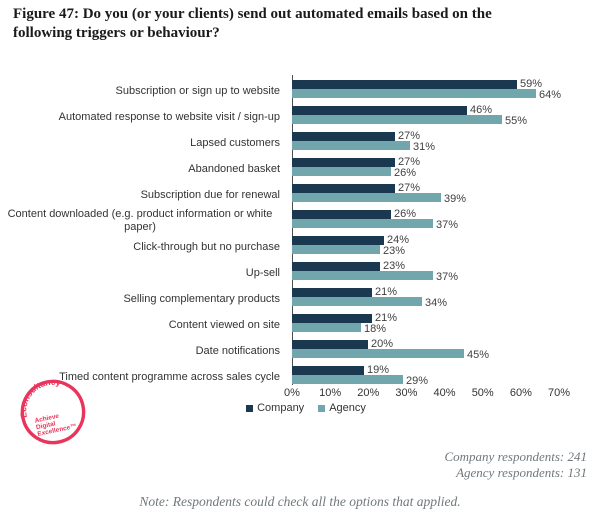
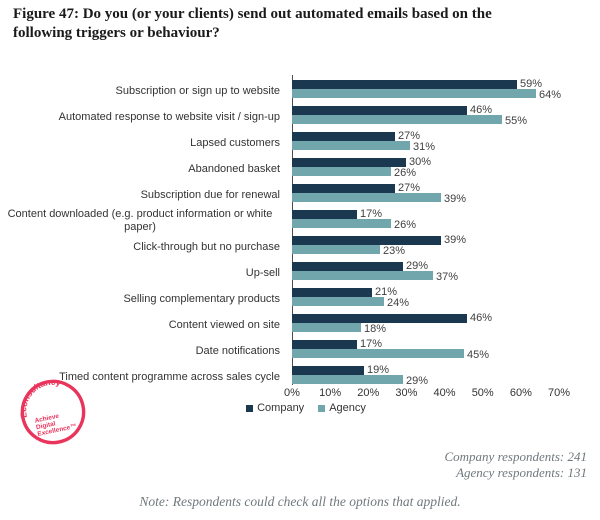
Company/Abandoned basket: 27% -> 30%
Company/Content downloaded (e.g. product information or white paper): 26% -> 17%
Agency/Content downloaded (e.g. product information or white paper): 37% -> 26%
Company/Click-through but no purchase: 24% -> 39%
Company/Up-sell: 23% -> 29%
Agency/Selling complementary products: 34% -> 24%
Company/Content viewed on site: 21% -> 46%
Company/Date notifications: 20% -> 17%
